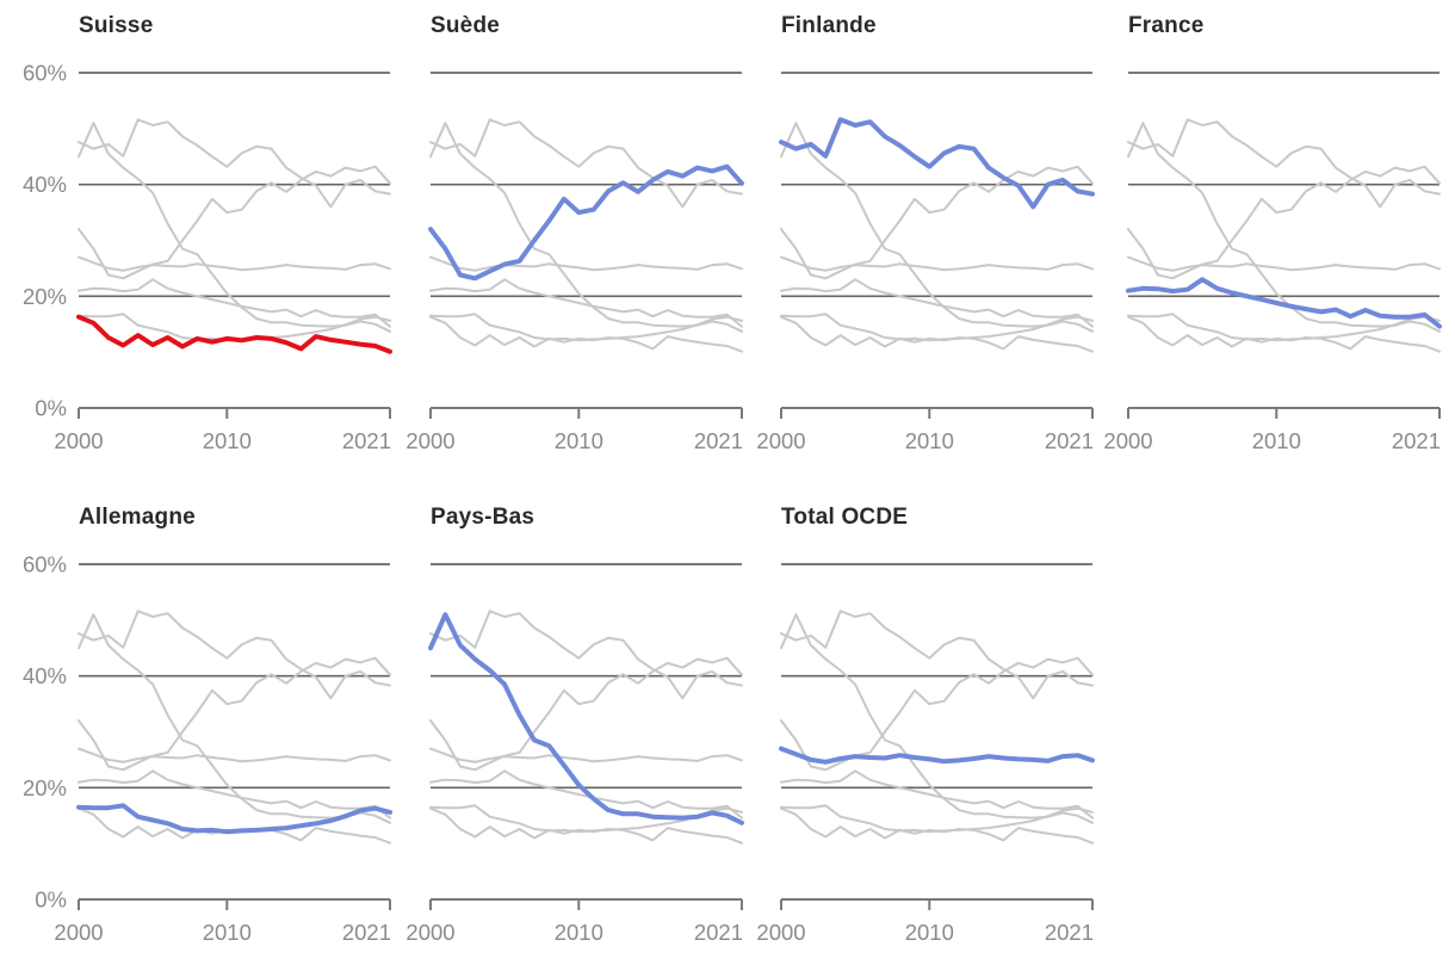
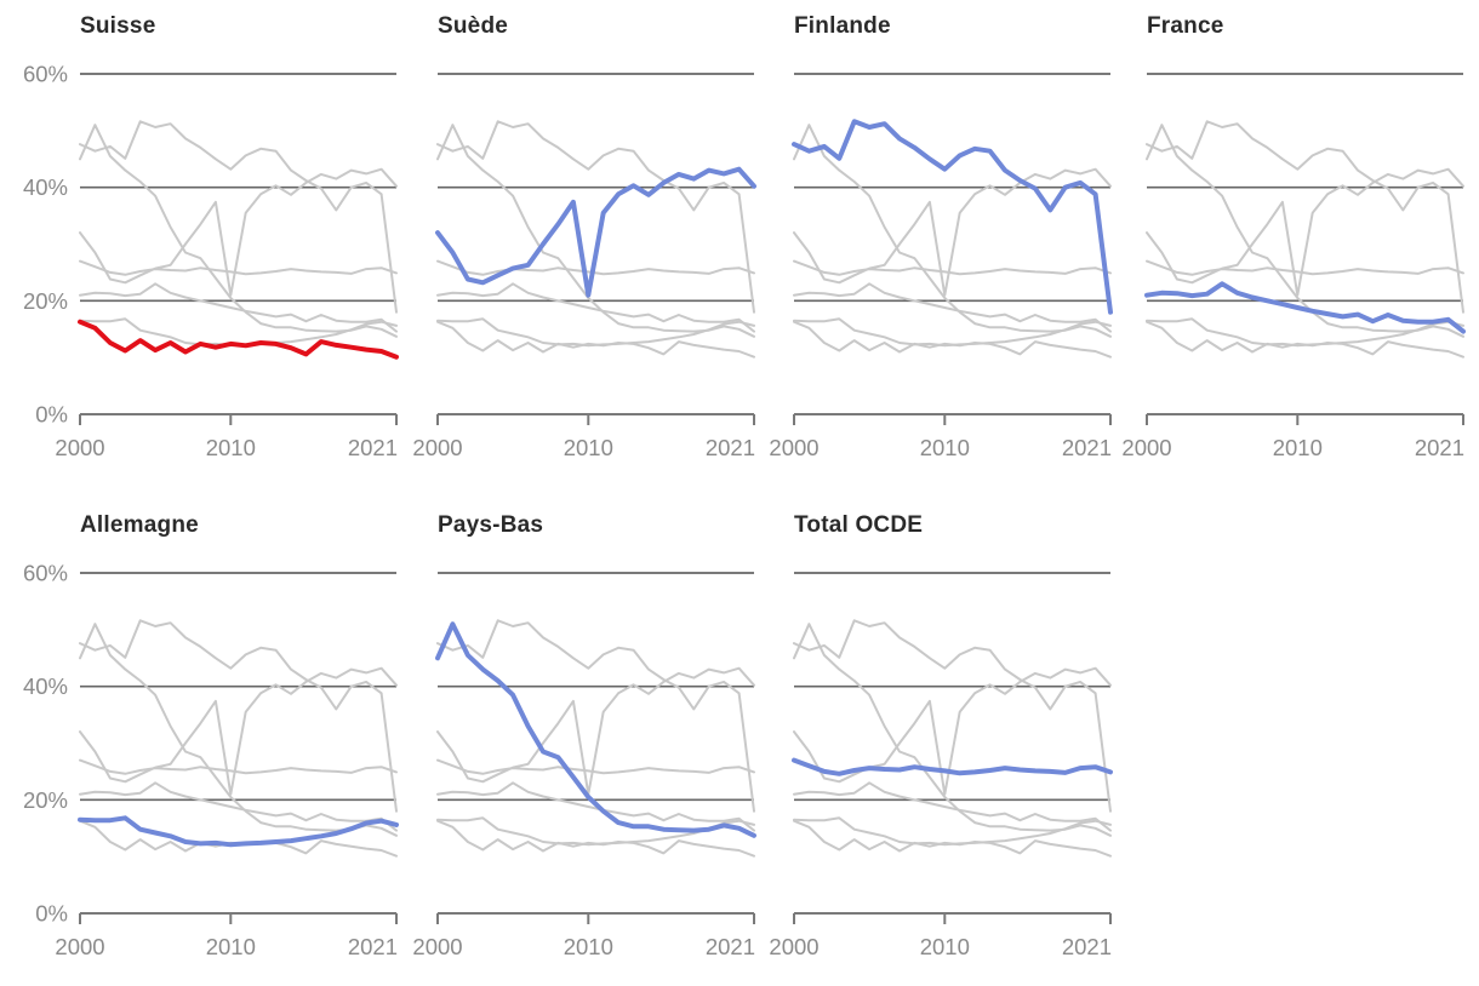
Suède/2010: 35% -> 21%
Finlande/2021: 38% -> 18%
